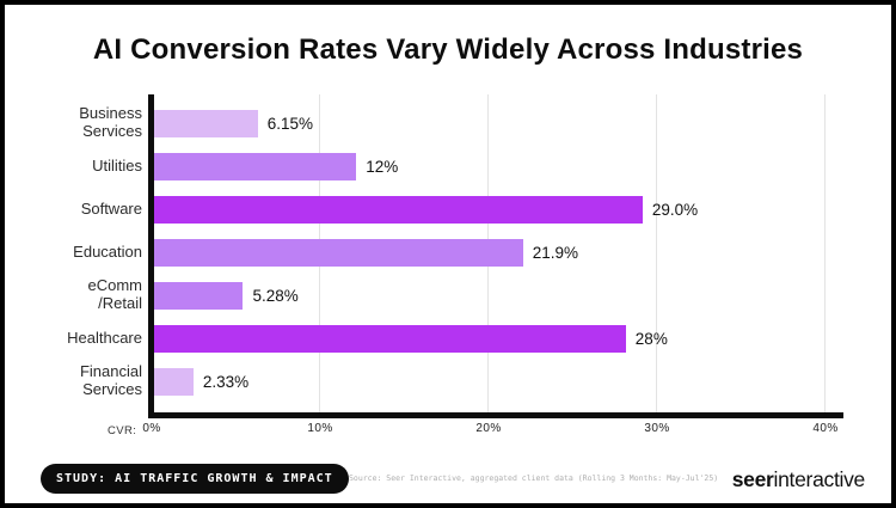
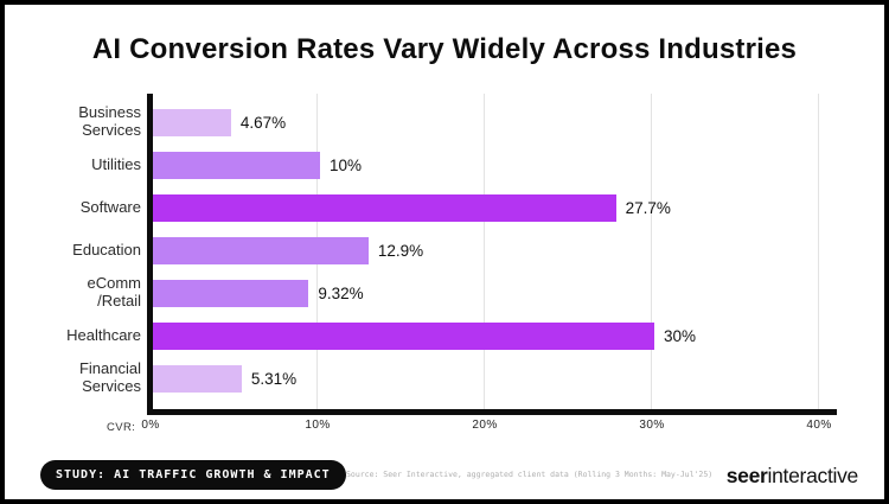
Business Services: 6.15% -> 4.67%
Utilities: 12% -> 10%
Software: 29.0% -> 27.7%
Education: 21.9% -> 12.9%
eComm /Retail: 5.28% -> 9.32%
Healthcare: 28% -> 30%
Financial Services: 2.33% -> 5.31%
